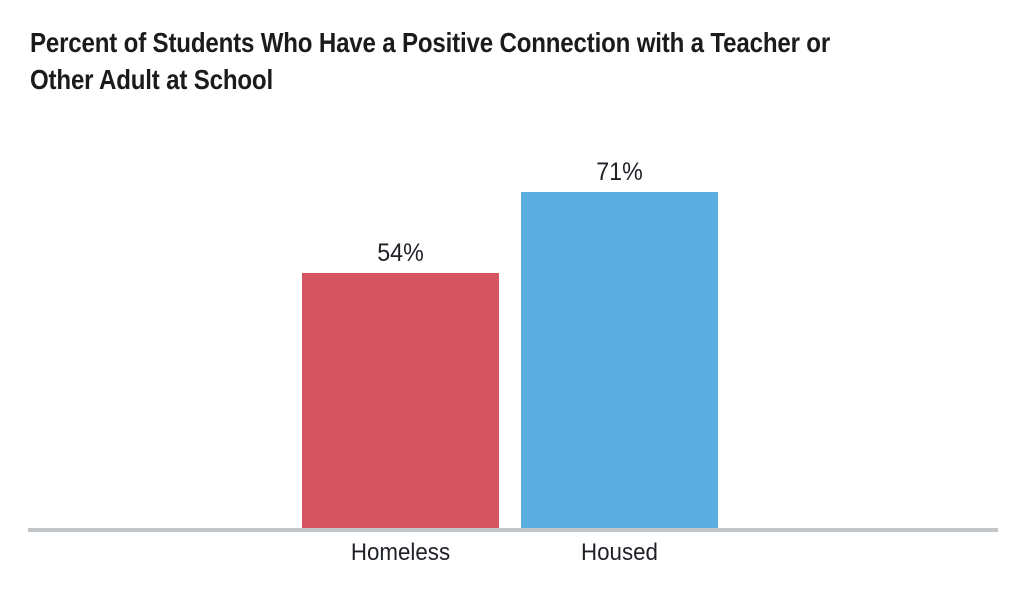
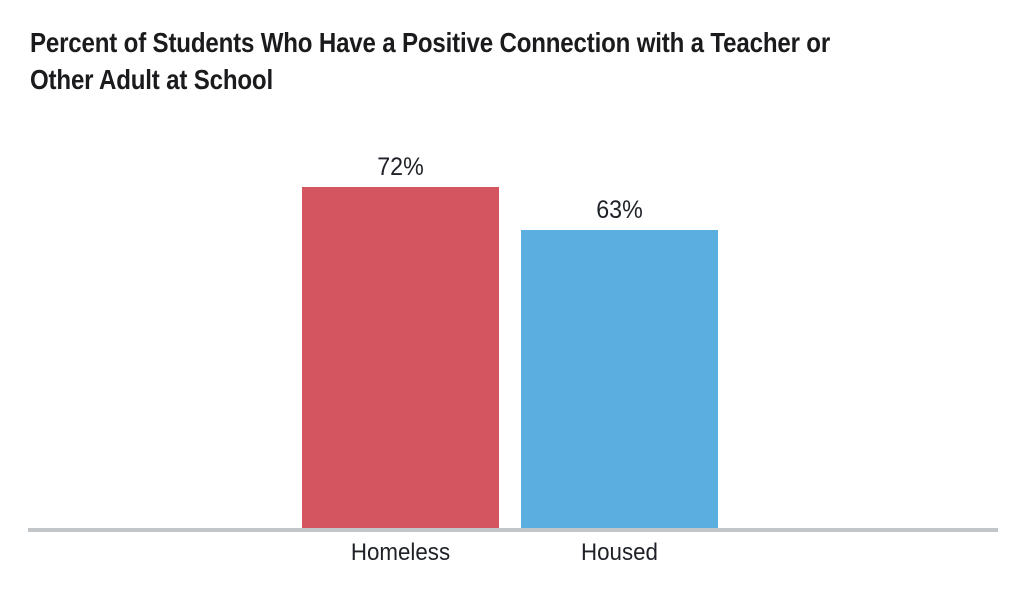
Homeless: 54% -> 72%
Housed: 71% -> 63%
